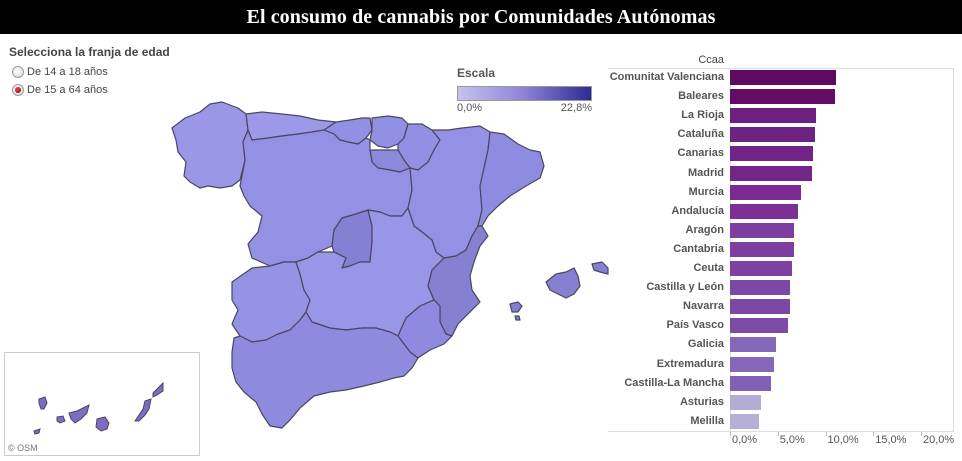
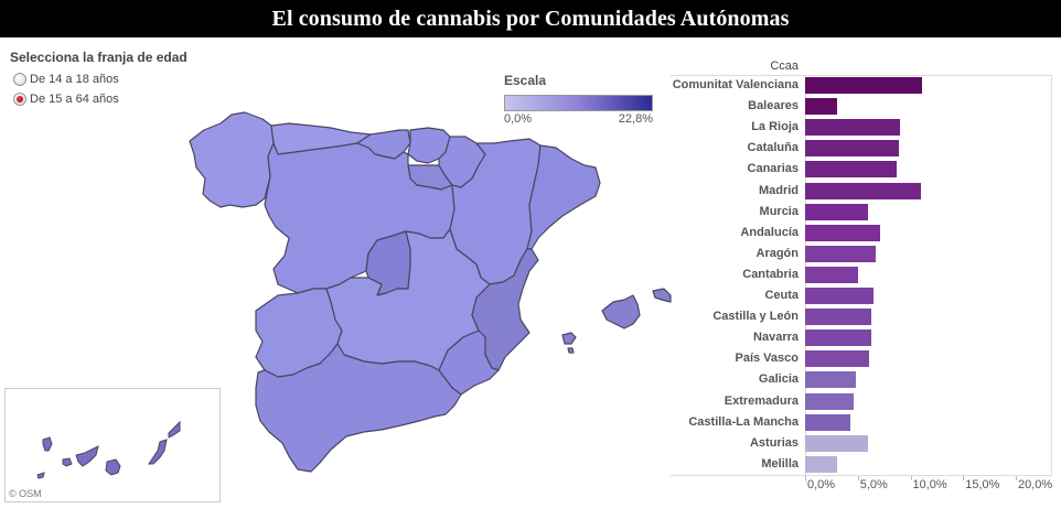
Baleares: 11% -> 3%
Madrid: 9% -> 11%
Murcia: 7% -> 6%
Cantabria: 7% -> 5%
Asturias: 3% -> 6%
